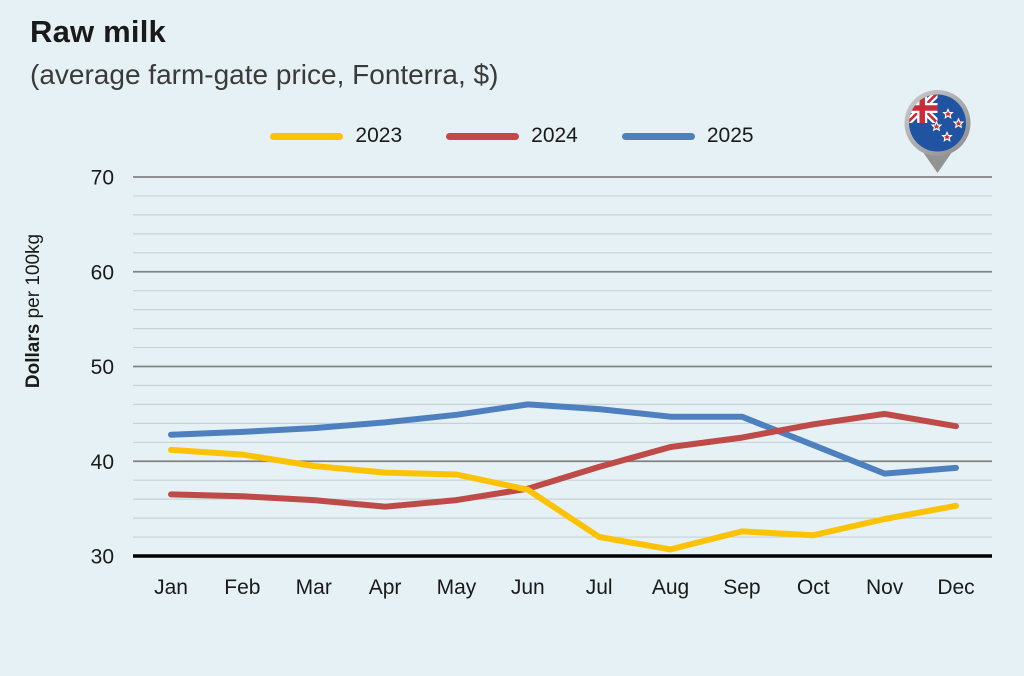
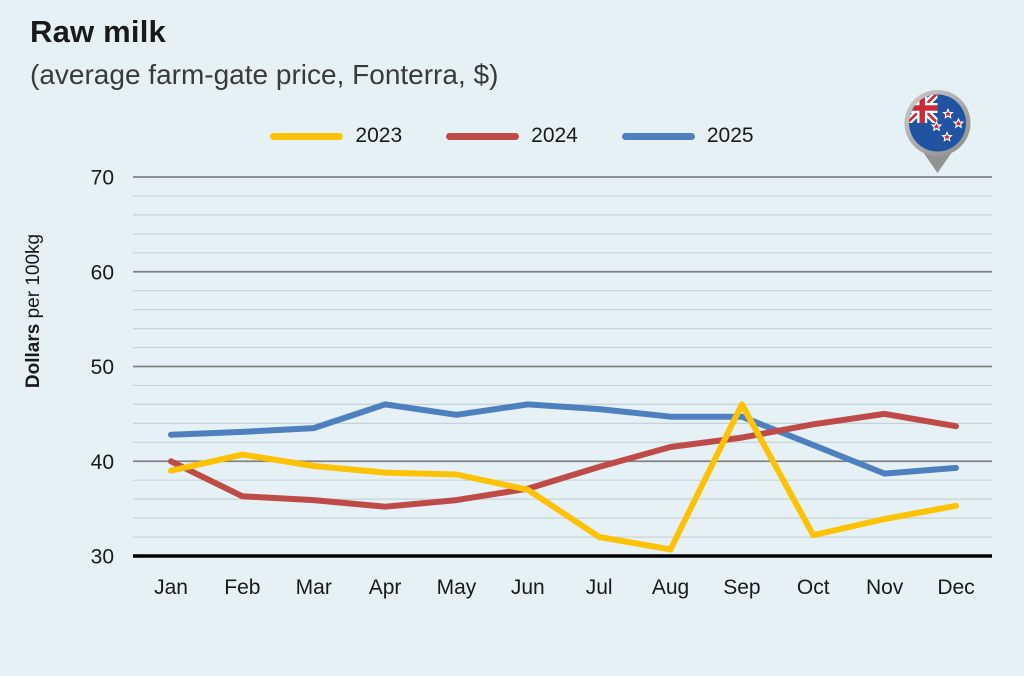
2023/Jan: 41 -> 39
2024/Jan: 36 -> 40
2025/Apr: 44 -> 46
2023/Sep: 33 -> 46
